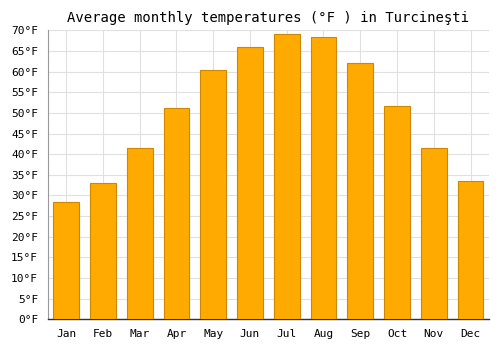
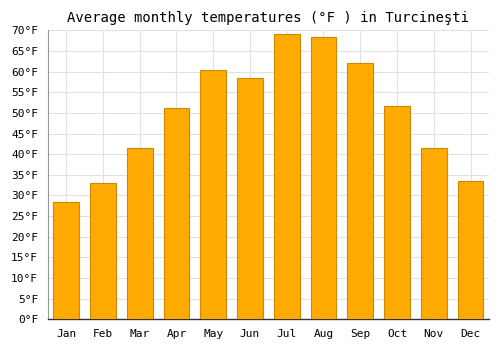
Jun: 66.0°F -> 58.5°F
